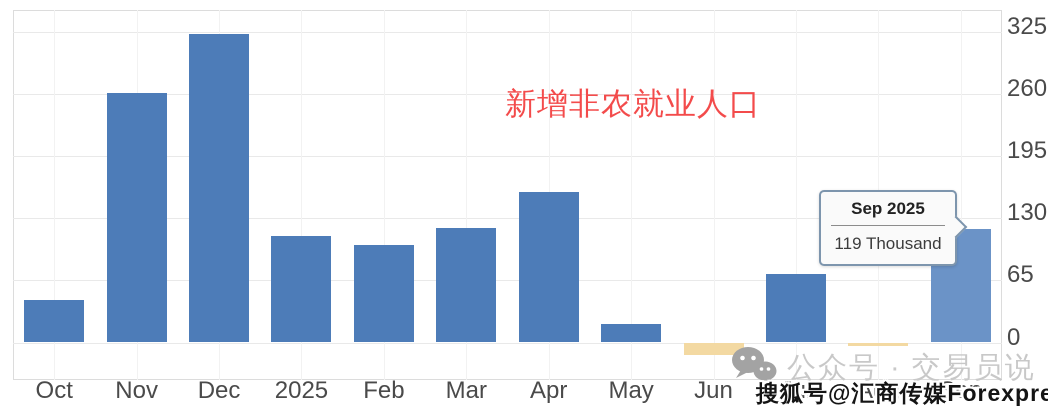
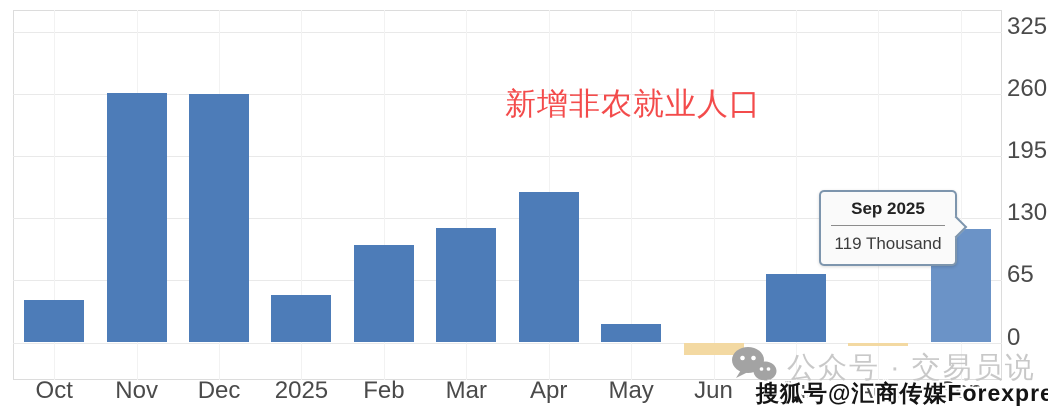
Dec: 320 -> 260
2025: 110 -> 50
